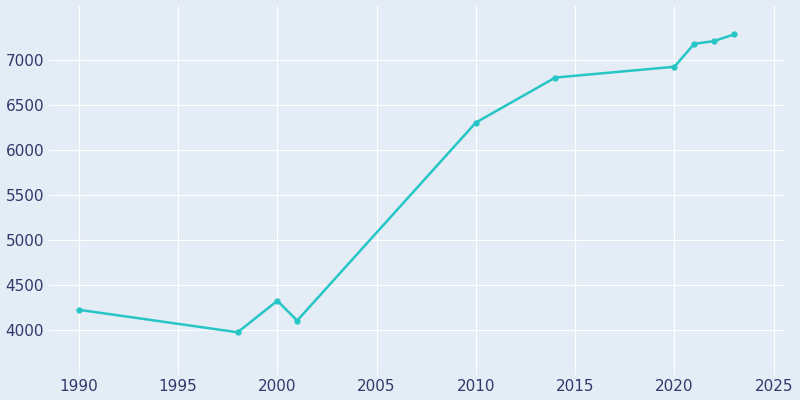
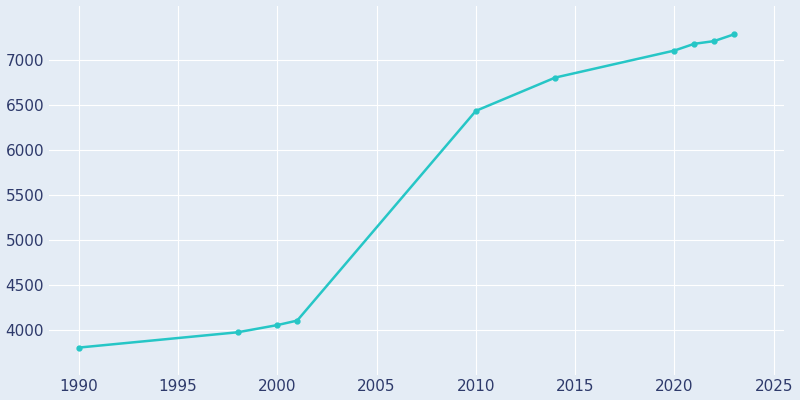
1990: 4220 -> 3800
2000: 4320 -> 4050
2010: 6300 -> 6430
2020: 6920 -> 7100
